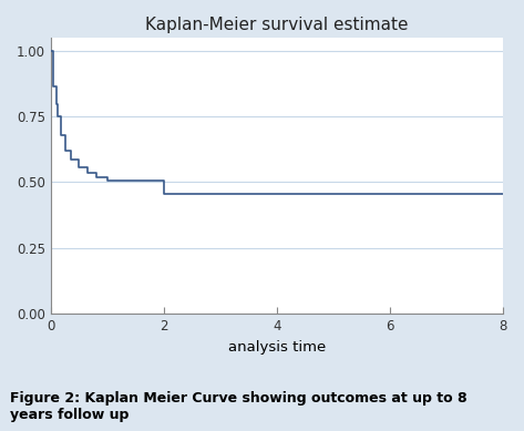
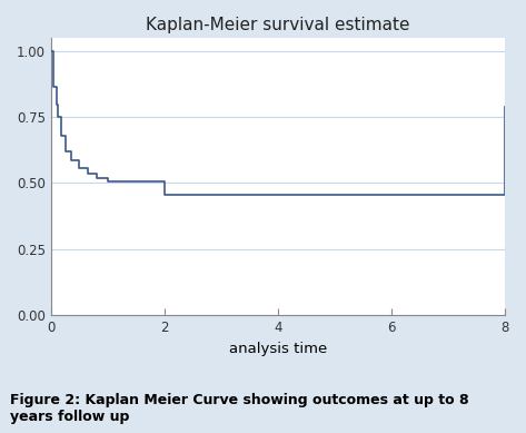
8: 0.455 -> 0.790
